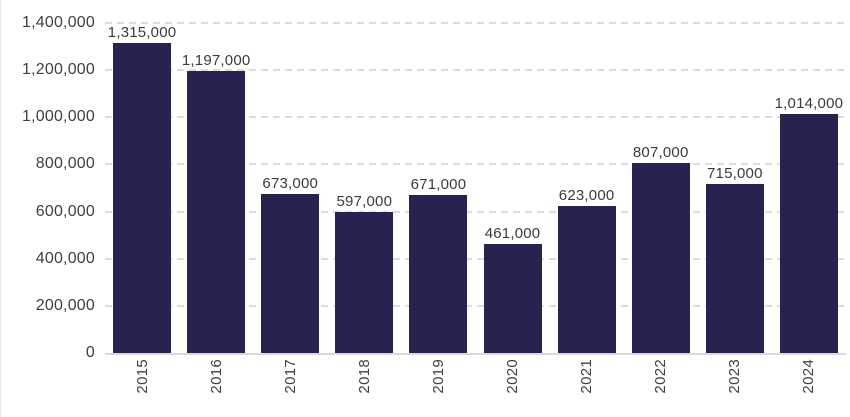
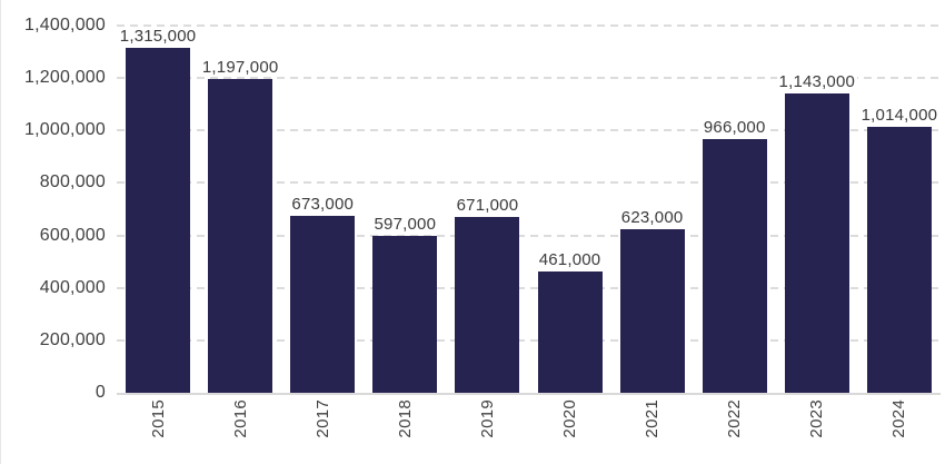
2022: 807,000 -> 966,000
2023: 715,000 -> 1,143,000
